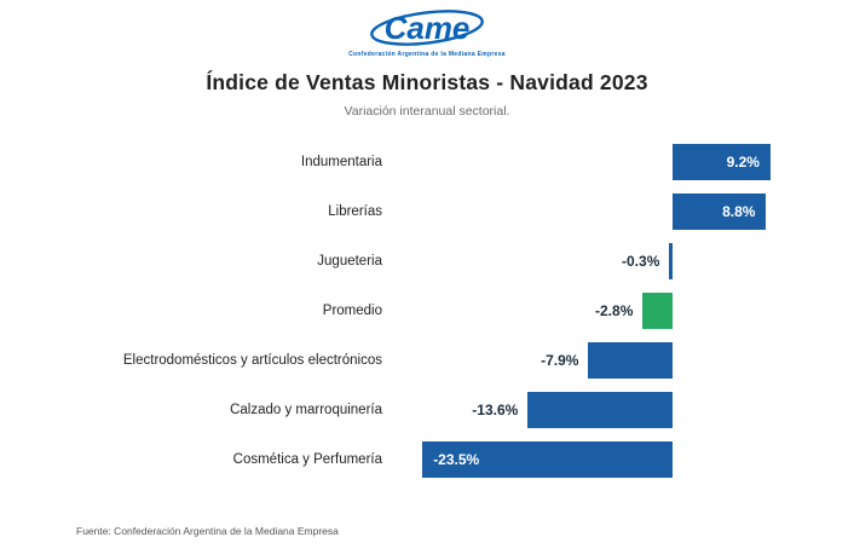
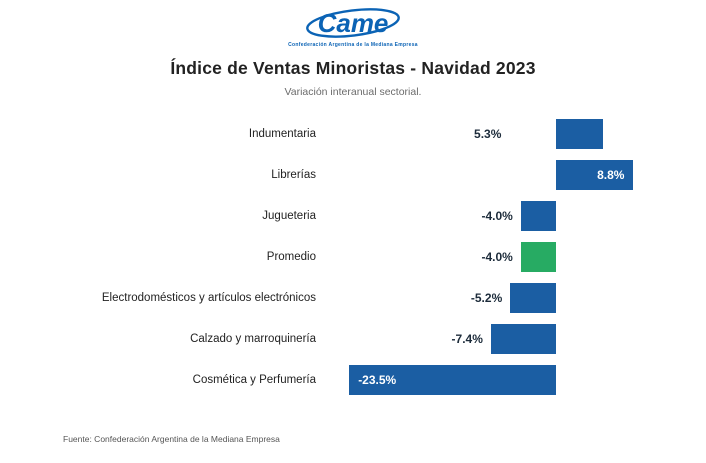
Indumentaria: 9.2% -> 5.3%
Jugueteria: -0.3% -> -4.0%
Promedio: -2.8% -> -4.0%
Electrodomésticos y artículos electrónicos: -7.9% -> -5.2%
Calzado y marroquinería: -13.6% -> -7.4%
